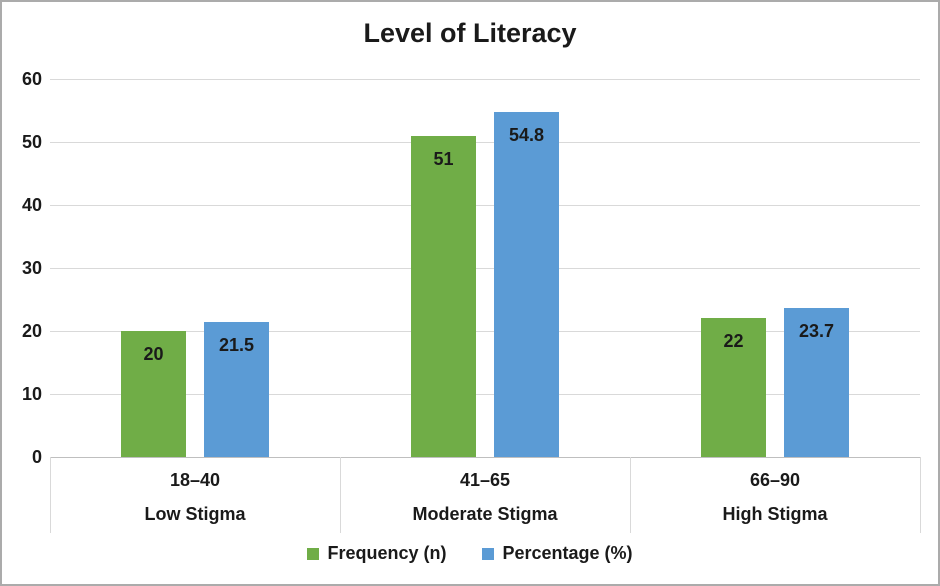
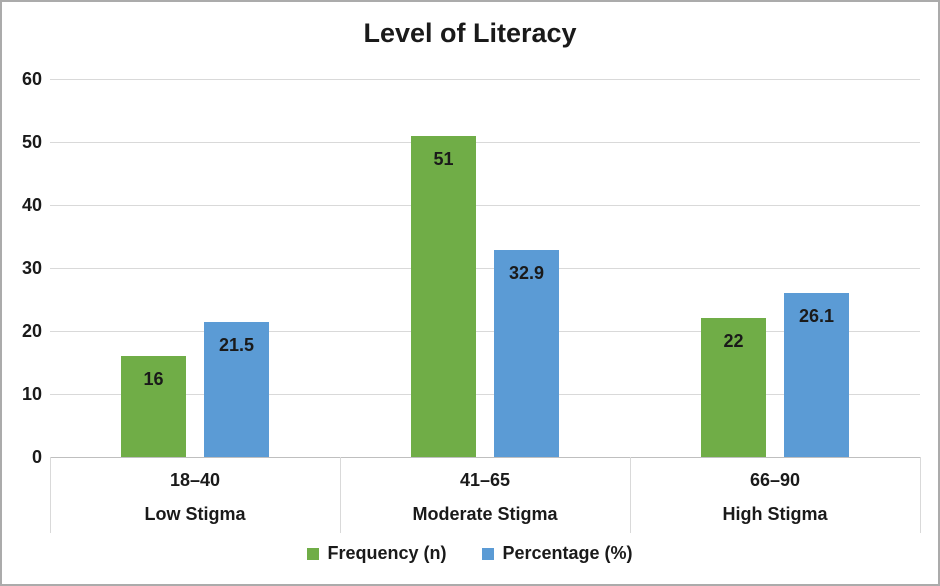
Frequency (n)/18–40: 20 -> 16
Percentage (%)/41–65: 54.8 -> 32.9
Percentage (%)/66–90: 23.7 -> 26.1
